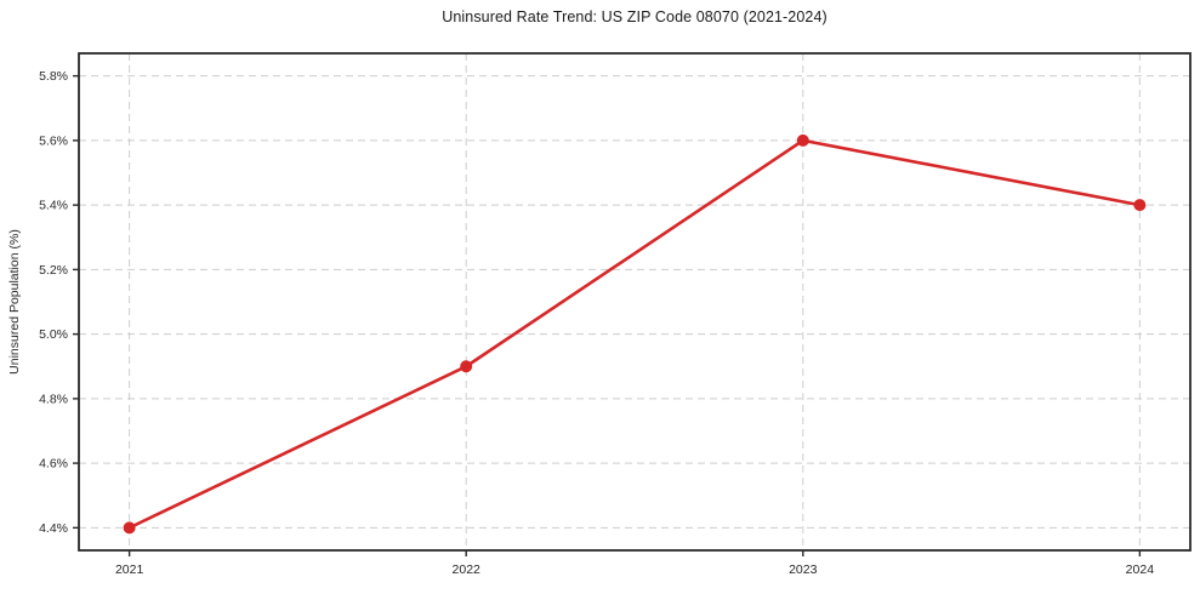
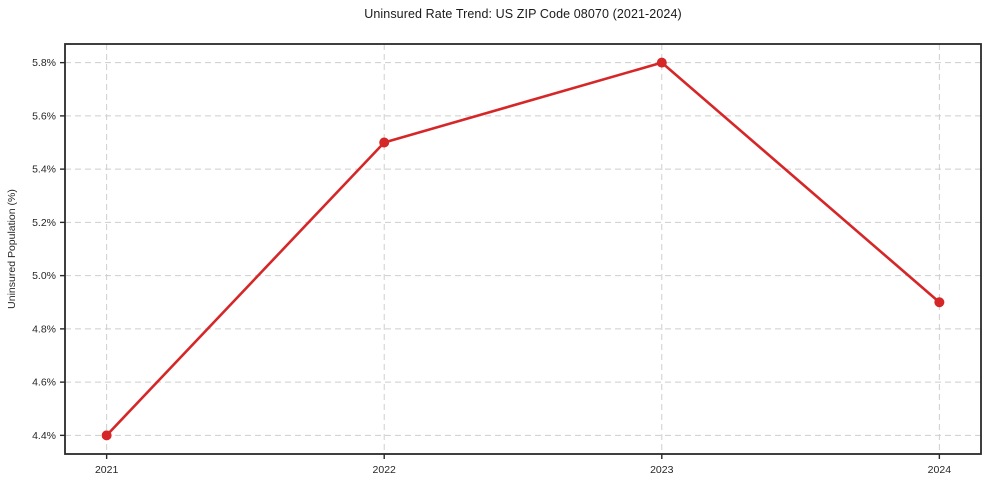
2022: 4.9% -> 5.5%
2023: 5.6% -> 5.8%
2024: 5.4% -> 4.9%
